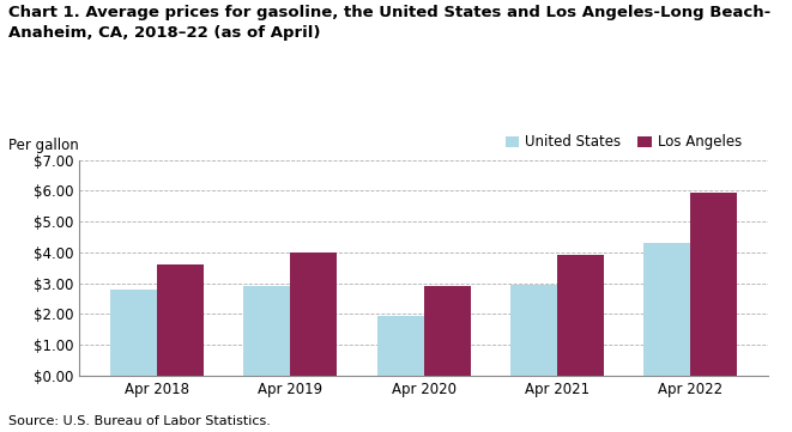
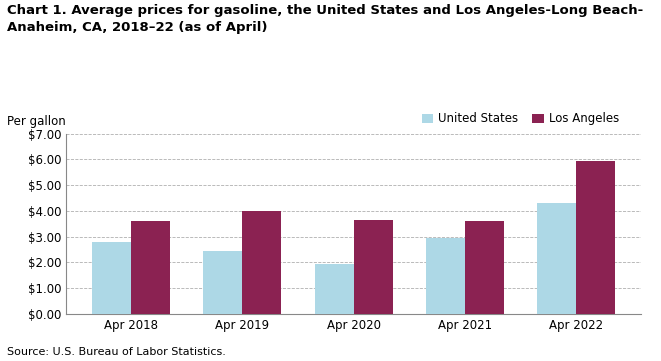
United States/Apr 2019: $2.90 -> $2.45
Los Angeles/Apr 2020: $2.92 -> $3.65
Los Angeles/Apr 2021: $3.92 -> $3.60
